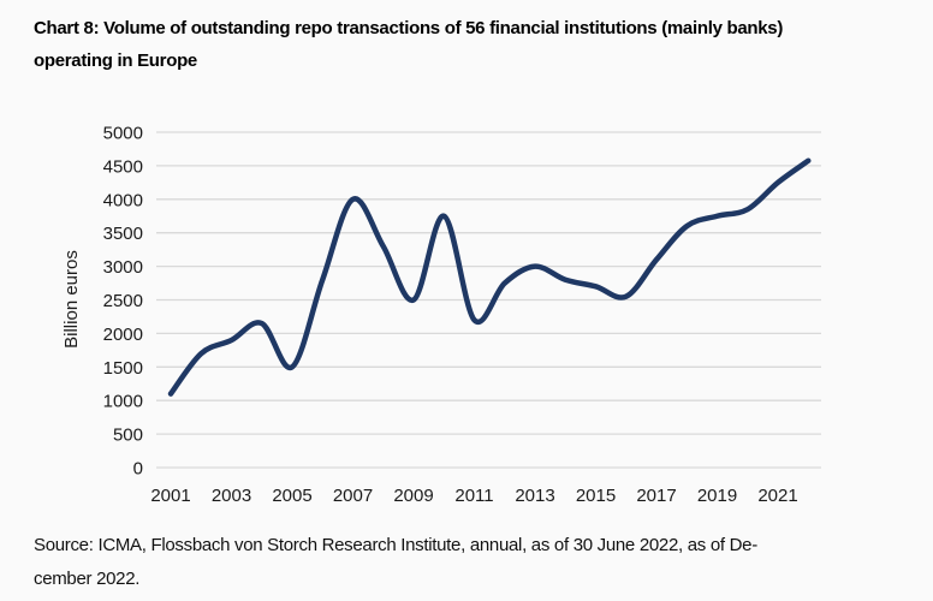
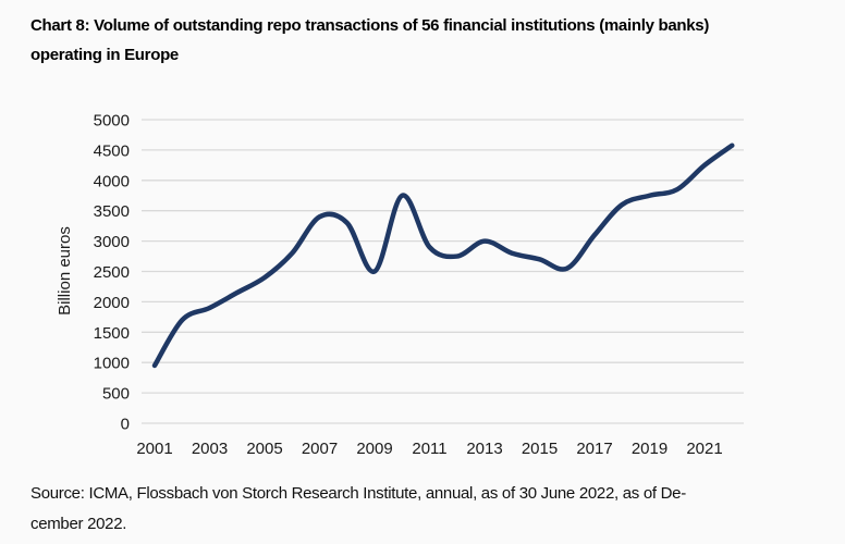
2001: 1100 -> 1000
2005: 1500 -> 2400
2007: 4000 -> 3400
2011: 2200 -> 2900
